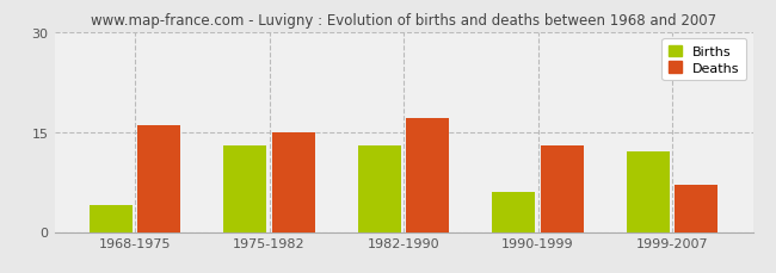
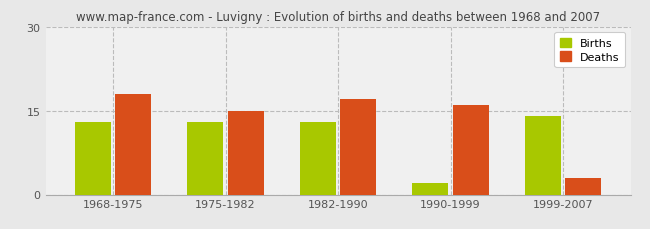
Births/1968-1975: 4 -> 13
Deaths/1968-1975: 16 -> 18
Births/1990-1999: 6 -> 2
Deaths/1990-1999: 13 -> 16
Births/1999-2007: 12 -> 14
Deaths/1999-2007: 7 -> 3
